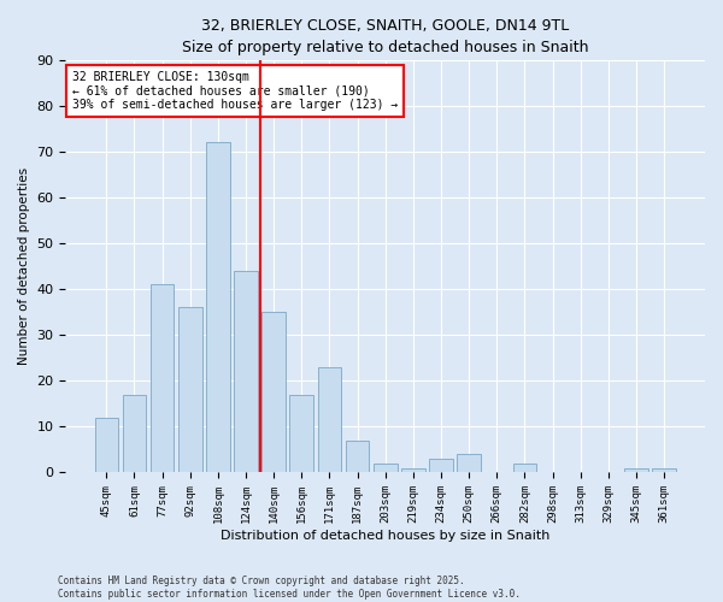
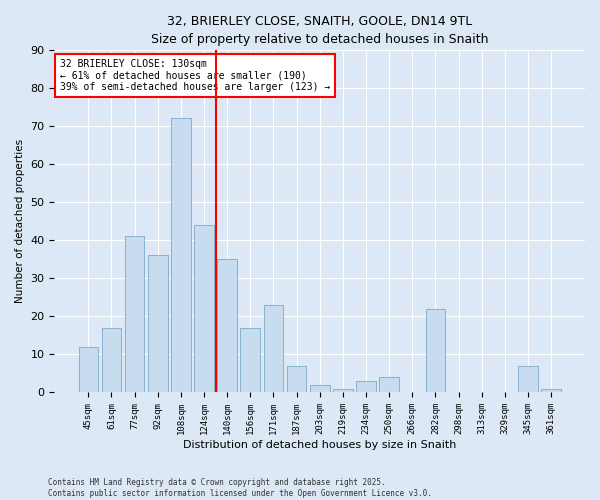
282sqm: 2 -> 22
345sqm: 1 -> 7
